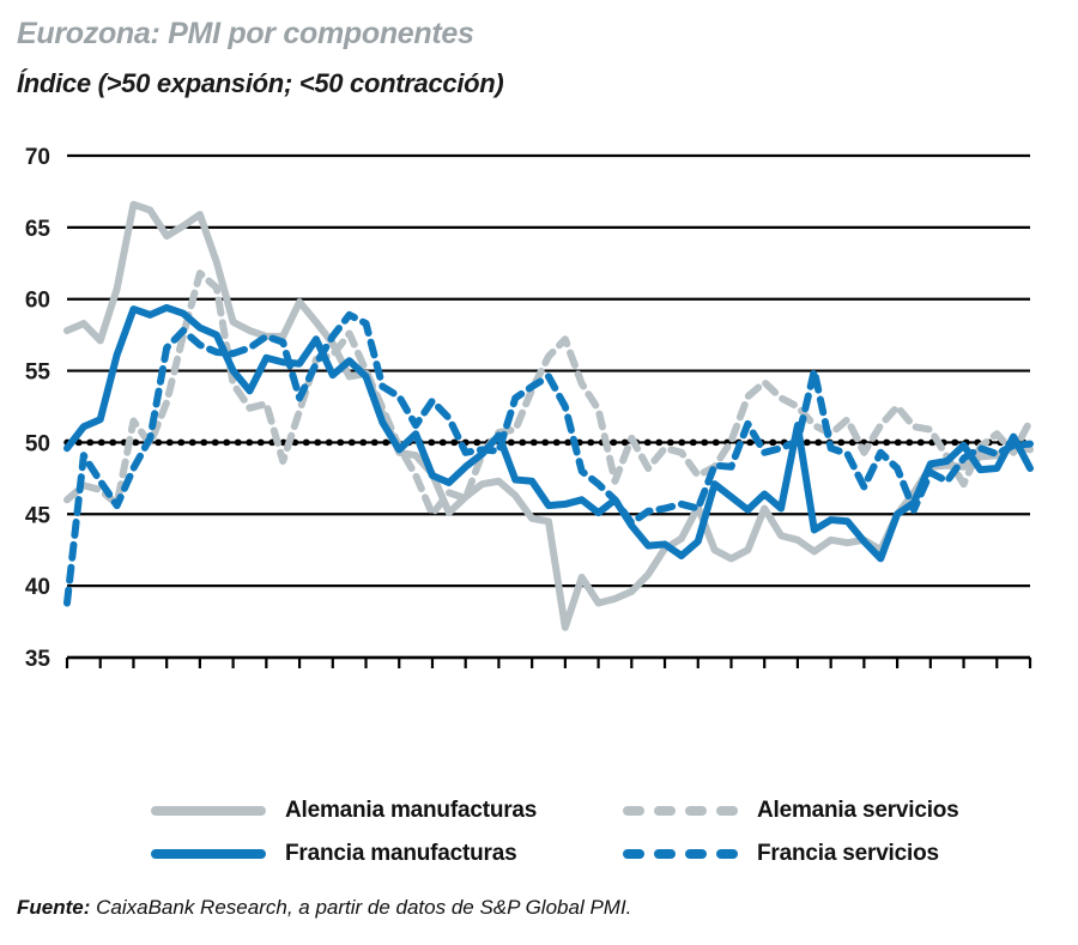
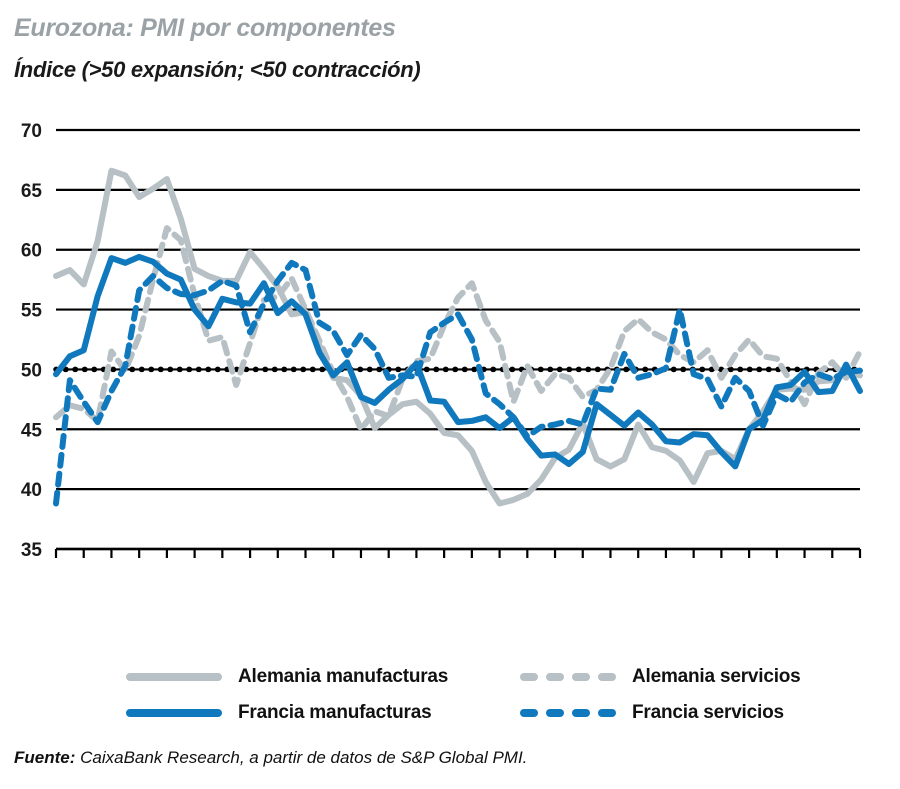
Alemania servicios/sep-21: 54.1 -> 56.2
Alemania manufacturas/may-23: 37.1 -> 43.2
Francia manufacturas/jul-24: 51.2 -> 44.0
Alemania manufacturas/sep-24: 43.2 -> 40.6
